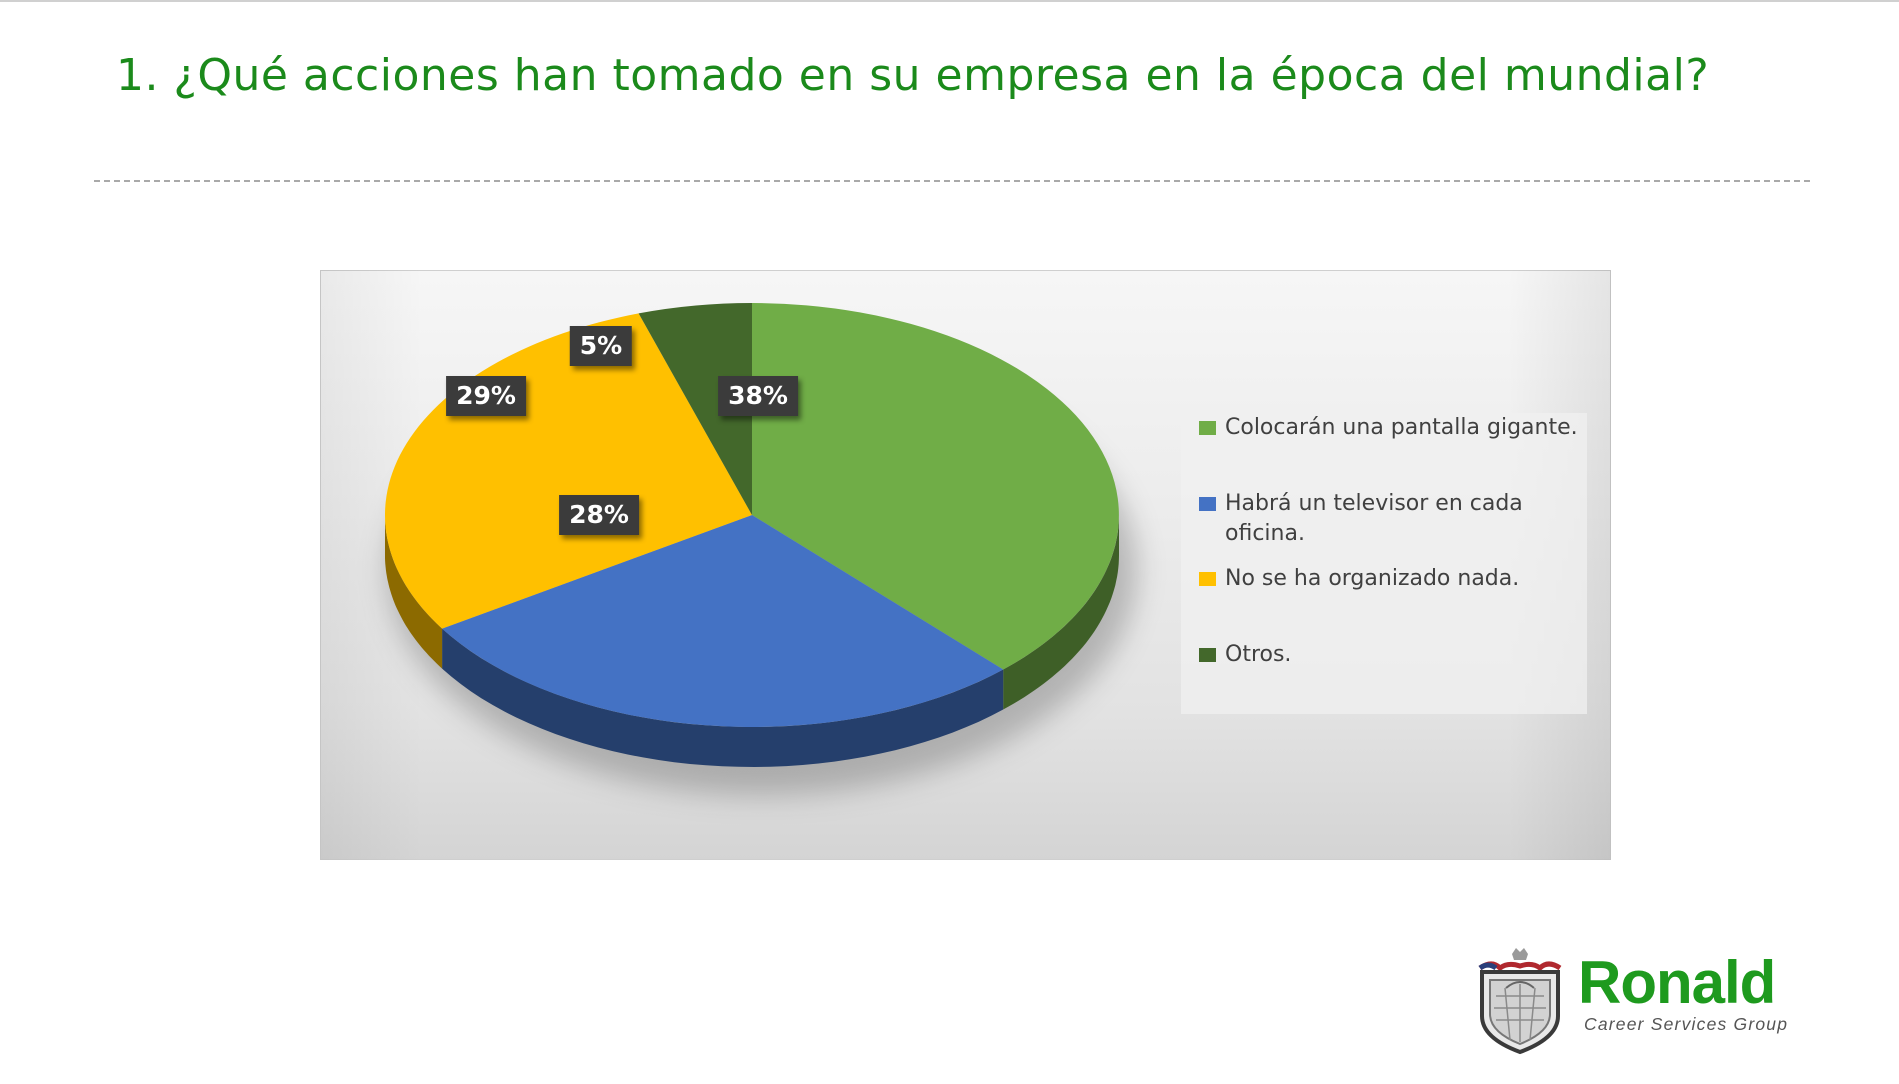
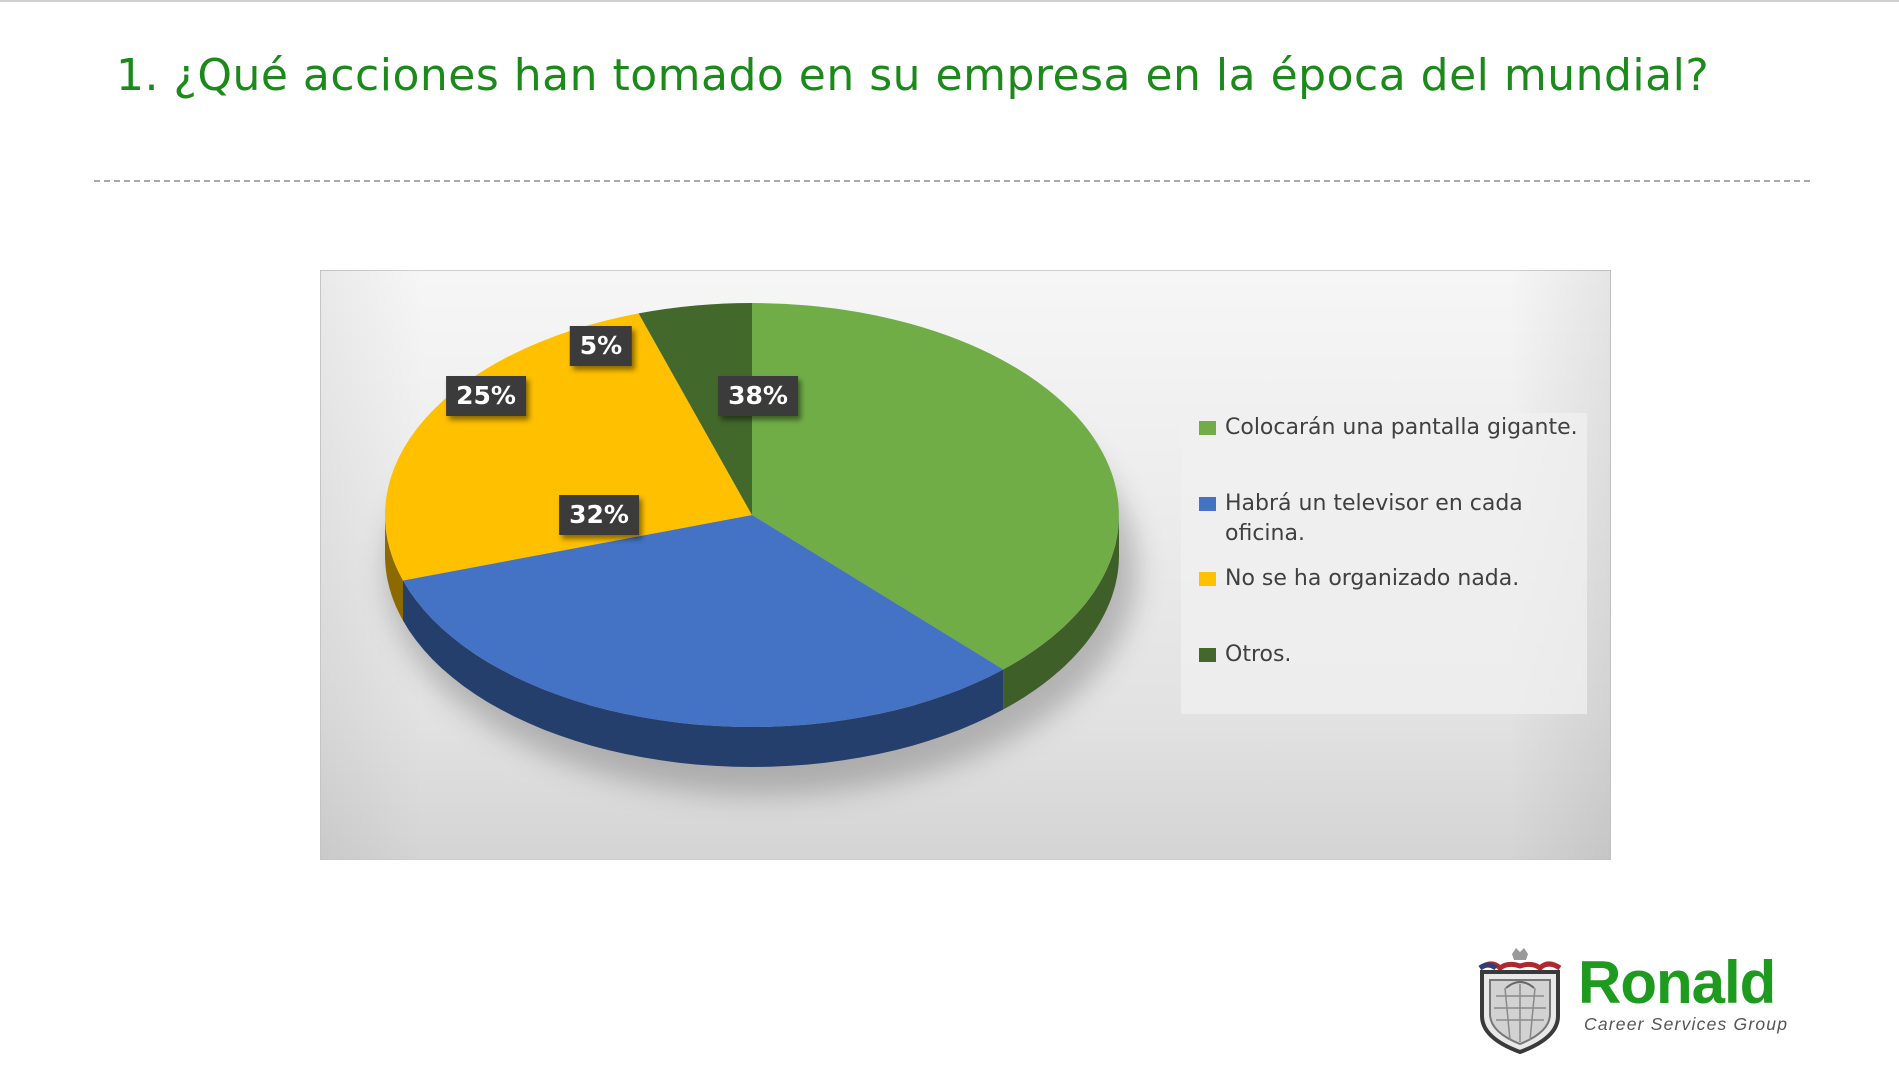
Habrá un televisor en cada oficina.: 28% -> 32%
No se ha organizado nada.: 29% -> 25%
